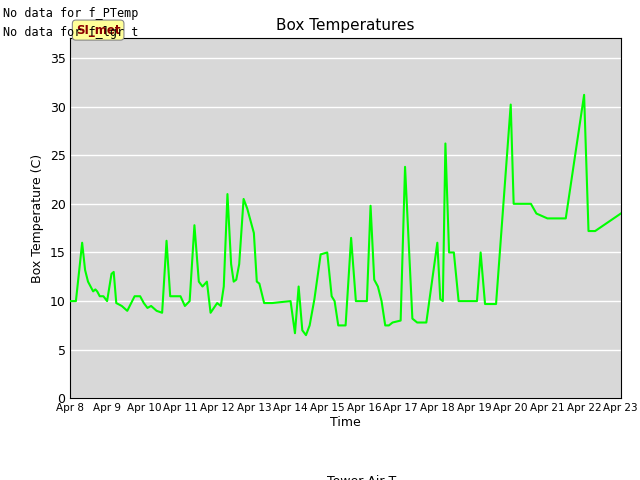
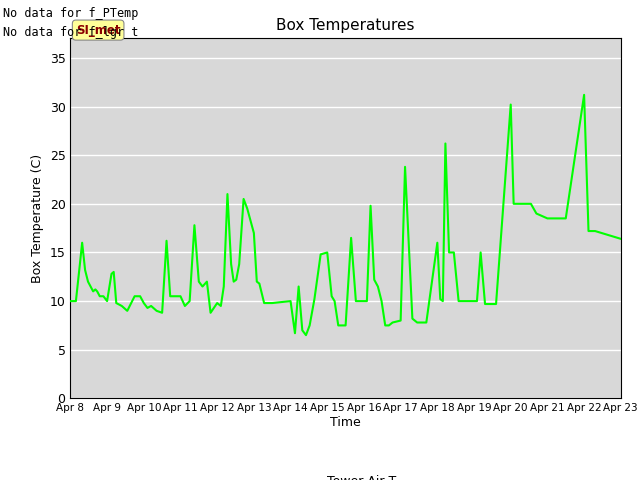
Apr 23: 19.0 -> 16.4
